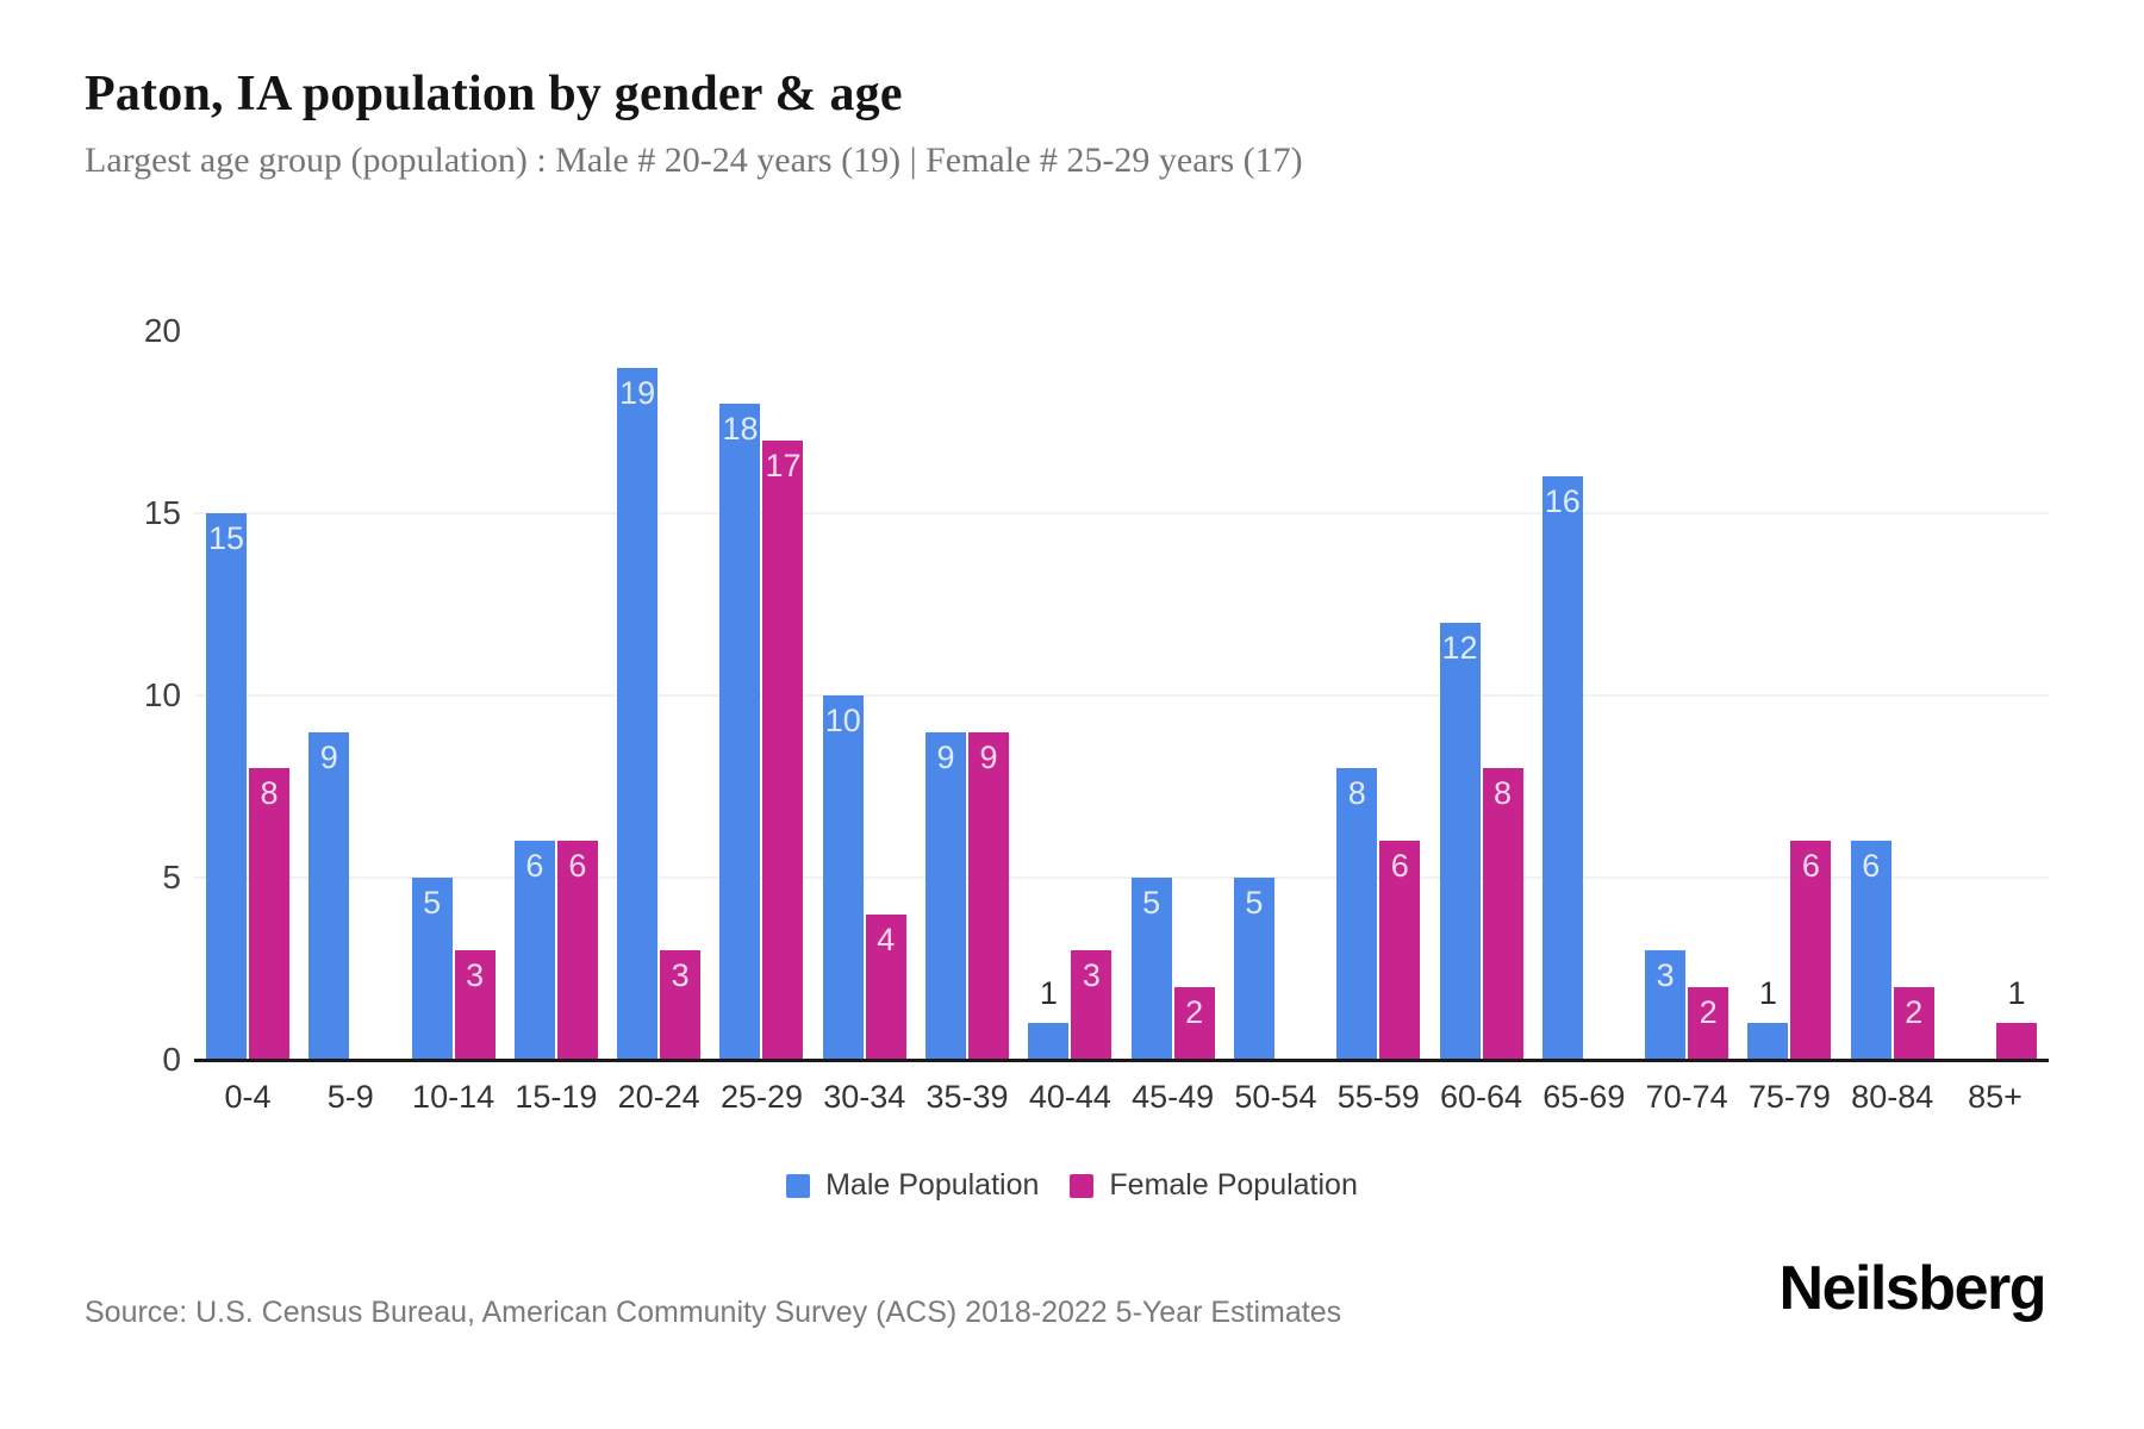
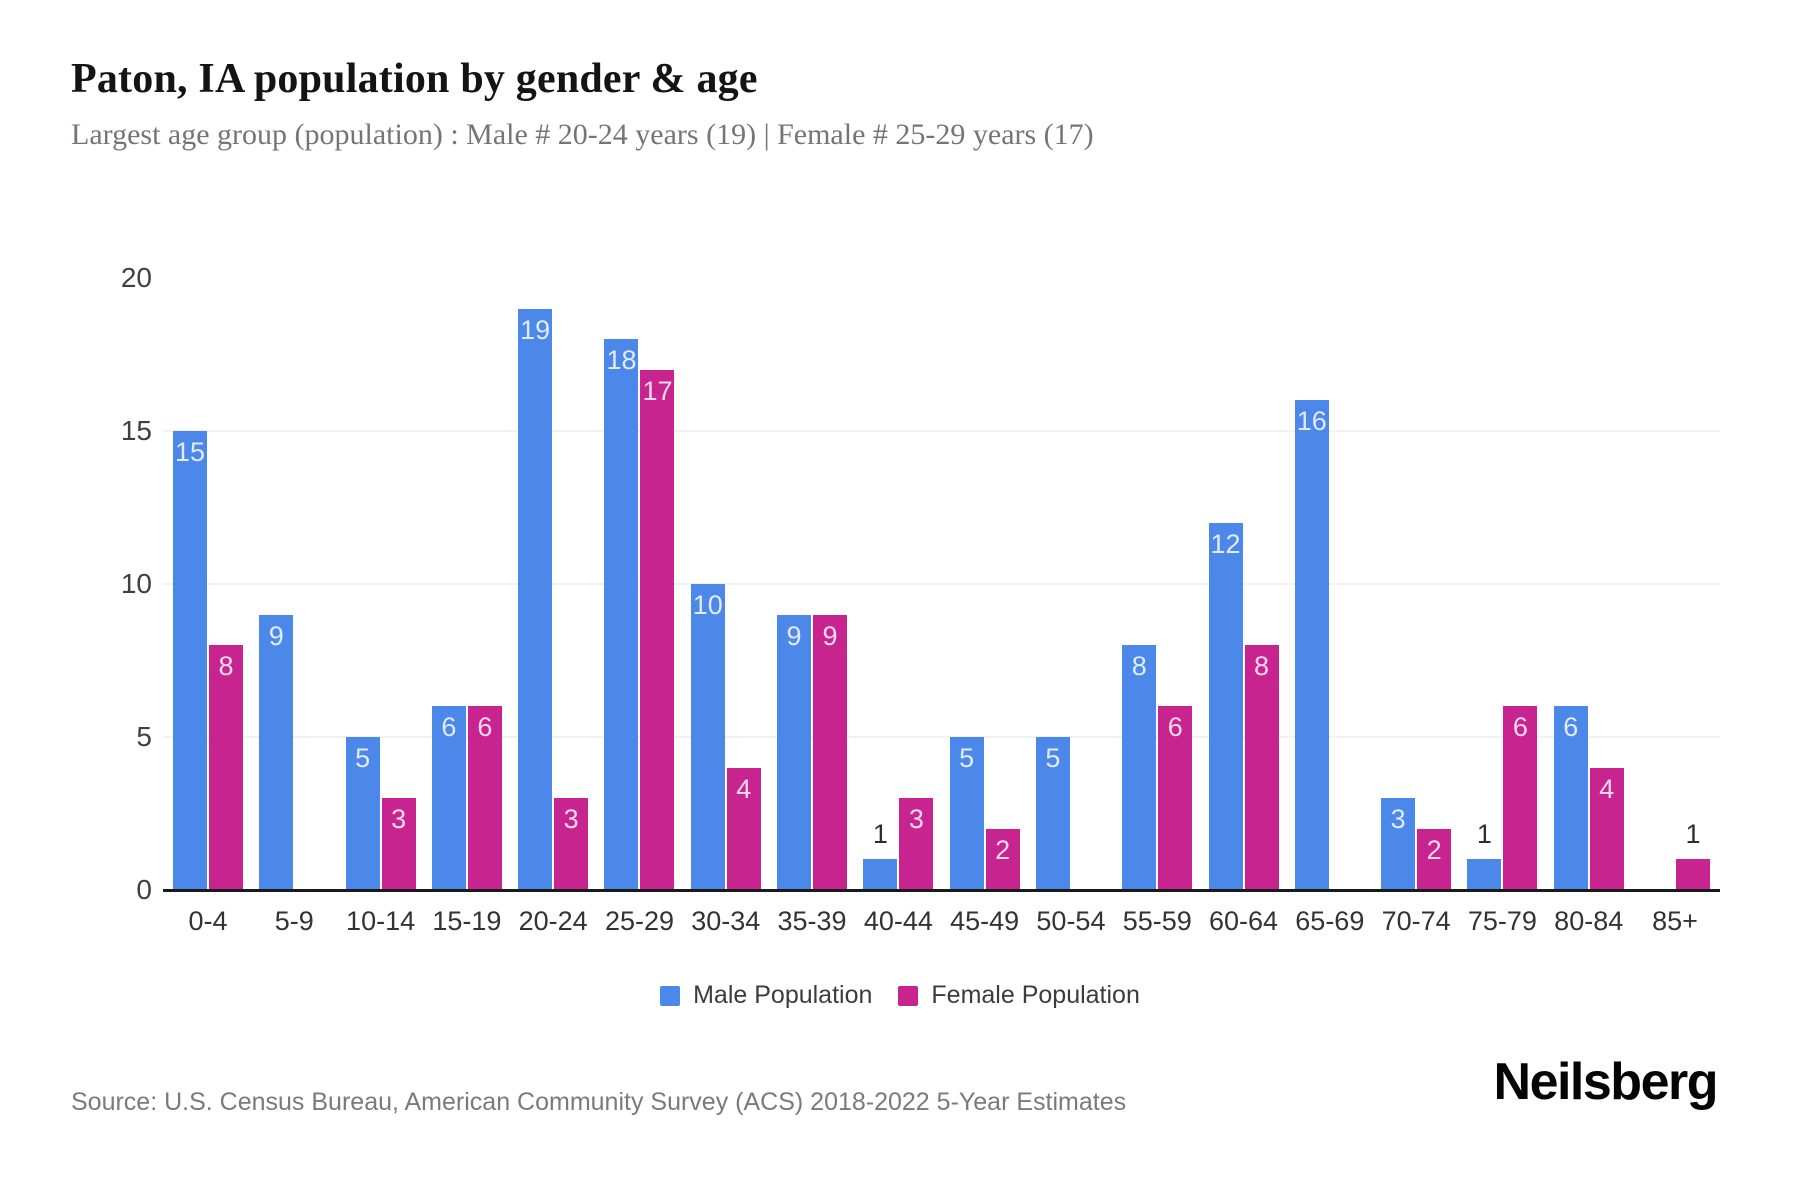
Female Population/80-84: 2 -> 4
